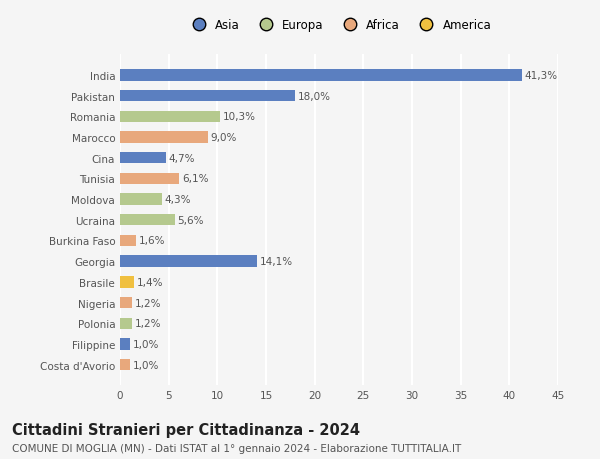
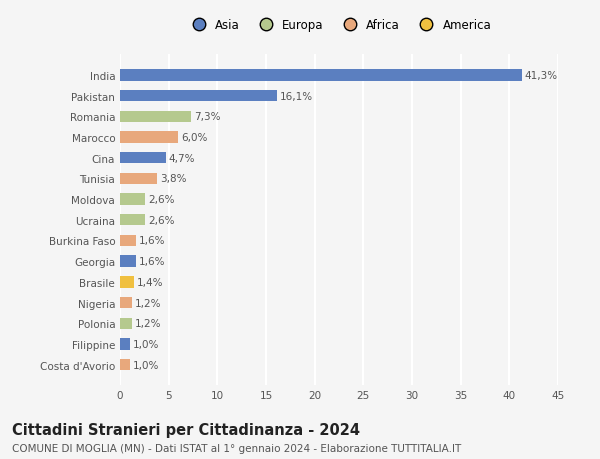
Pakistan: 18,0% -> 16,1%
Romania: 10,3% -> 7,3%
Marocco: 9,0% -> 6,0%
Tunisia: 6,1% -> 3,8%
Moldova: 4,3% -> 2,6%
Ucraina: 5,6% -> 2,6%
Georgia: 14,1% -> 1,6%
